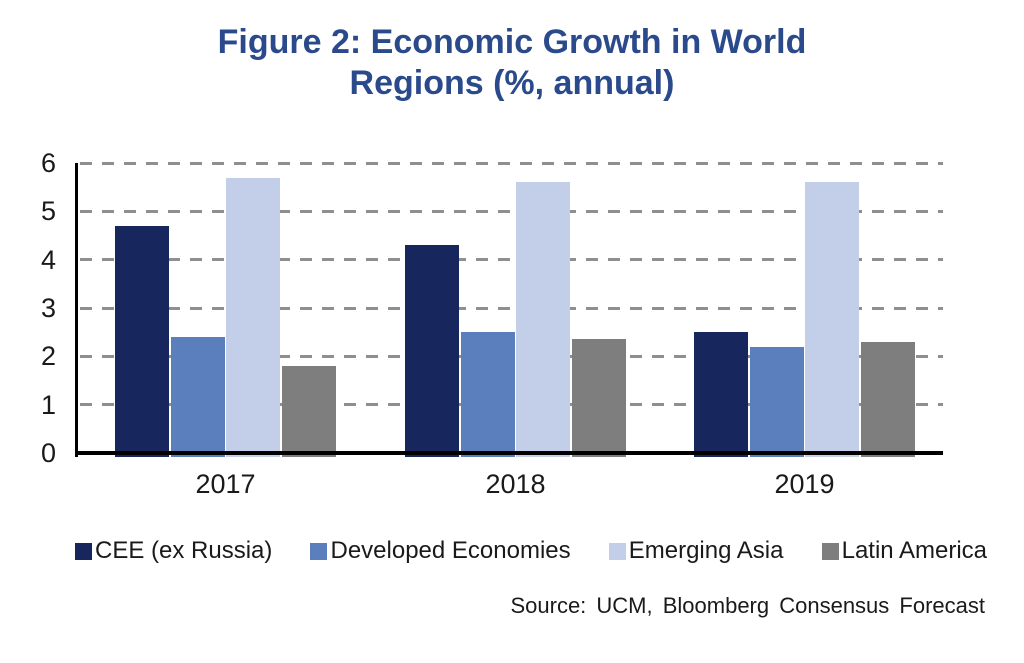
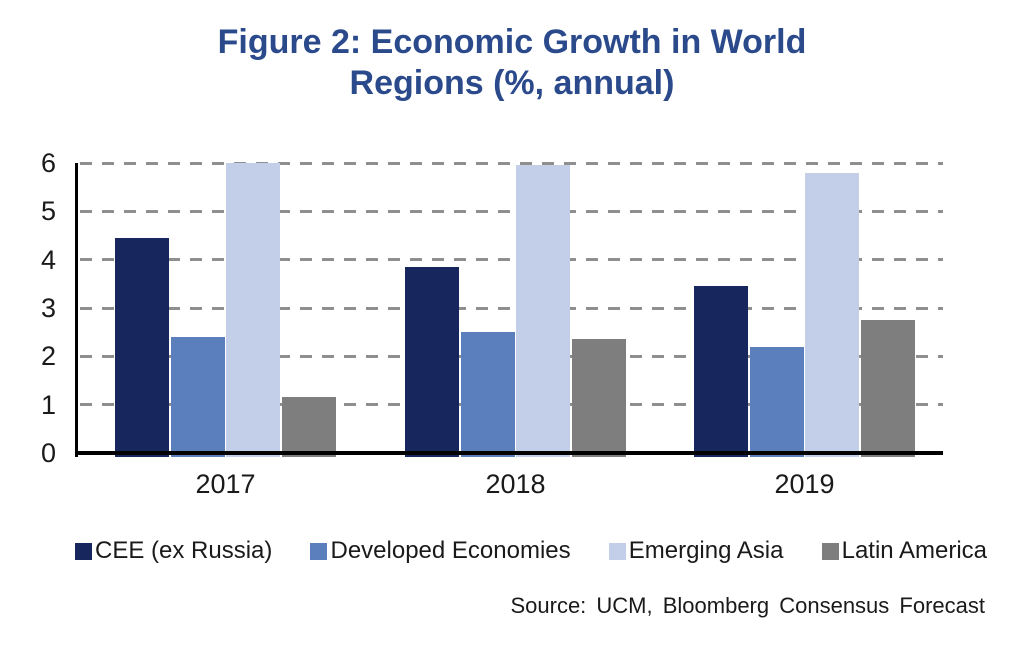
CEE (ex Russia)/2017: 4.7 -> 4.5
Emerging Asia/2017: 5.7 -> 6.0
Latin America/2017: 1.8 -> 1.1
CEE (ex Russia)/2018: 4.3 -> 3.9
Emerging Asia/2018: 5.6 -> 6.0
CEE (ex Russia)/2019: 2.5 -> 3.5
Emerging Asia/2019: 5.6 -> 5.8
Latin America/2019: 2.3 -> 2.8
